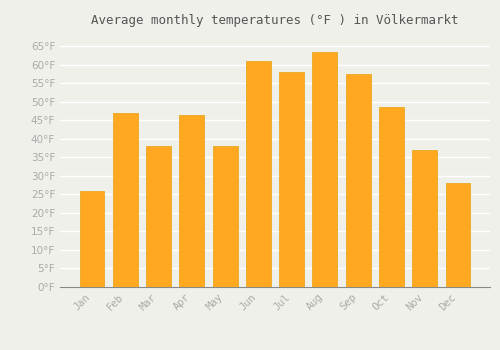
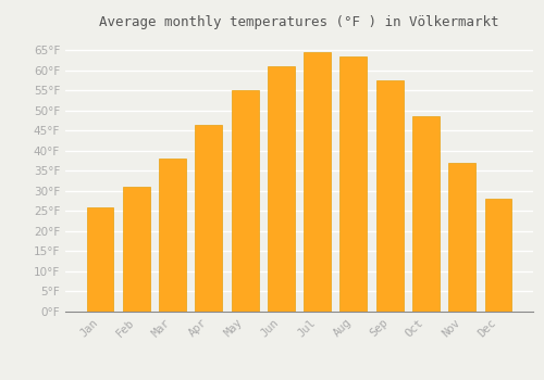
Feb: 47.0°F -> 31.0°F
May: 38.0°F -> 55.0°F
Jul: 58.0°F -> 64.5°F
